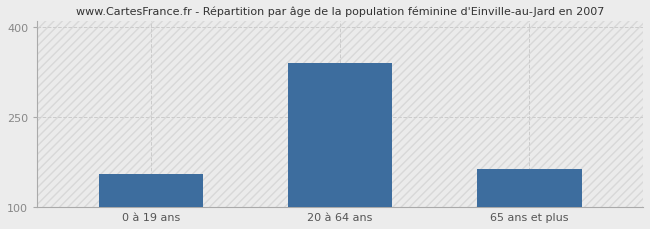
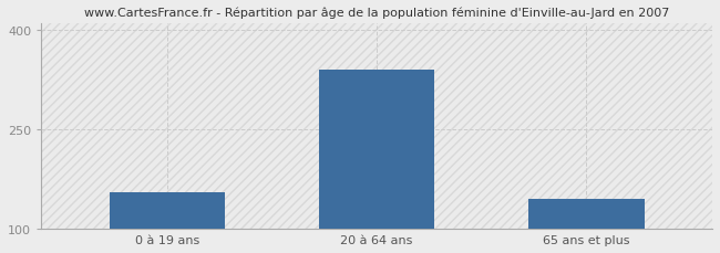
65 ans et plus: 164 -> 145
